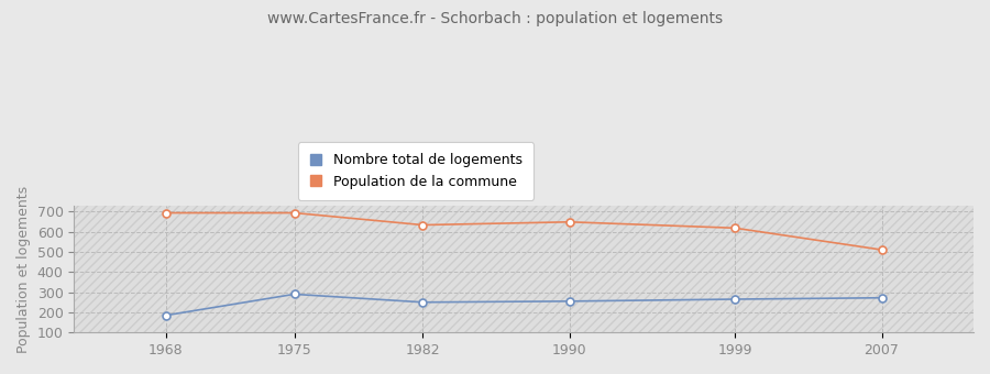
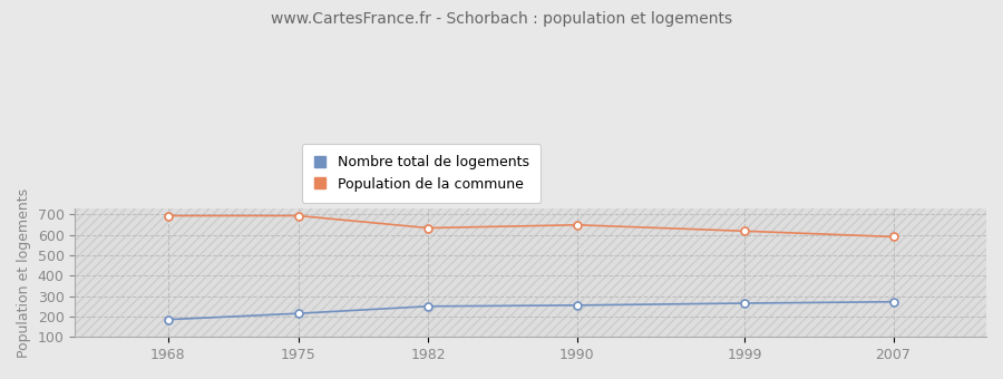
Nombre total de logements/1975: 290 -> 220
Population de la commune/2007: 510 -> 590
